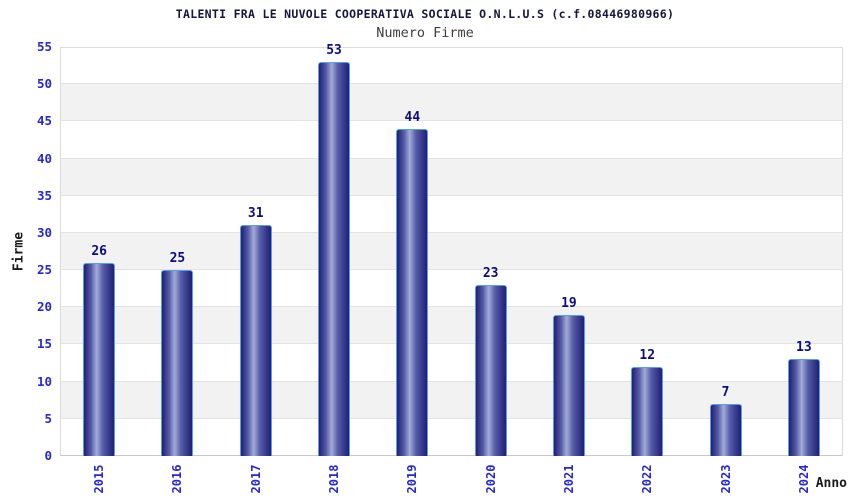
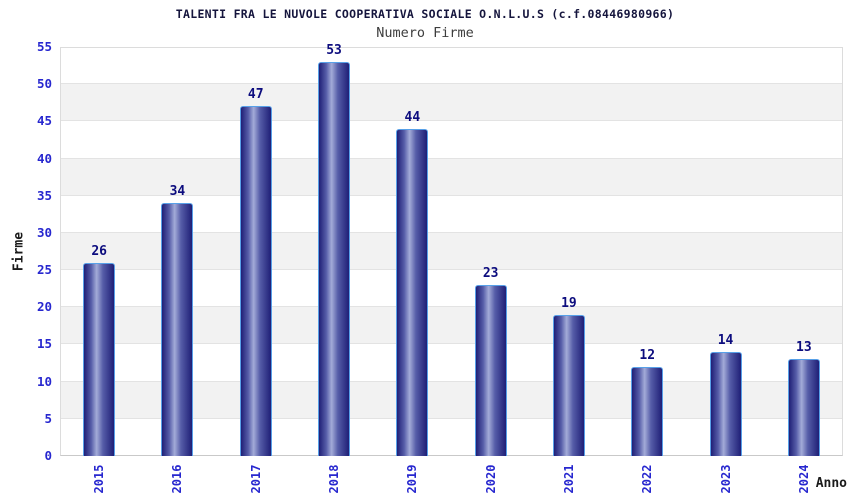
2016: 25 -> 34
2017: 31 -> 47
2023: 7 -> 14
